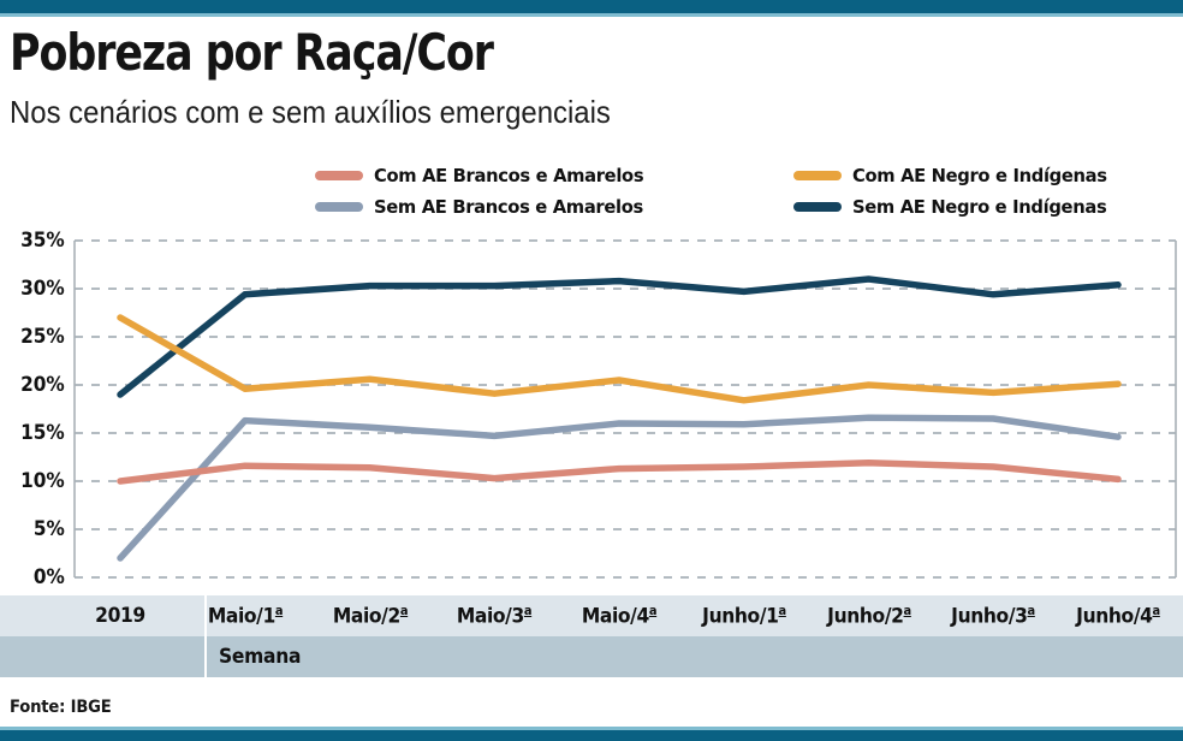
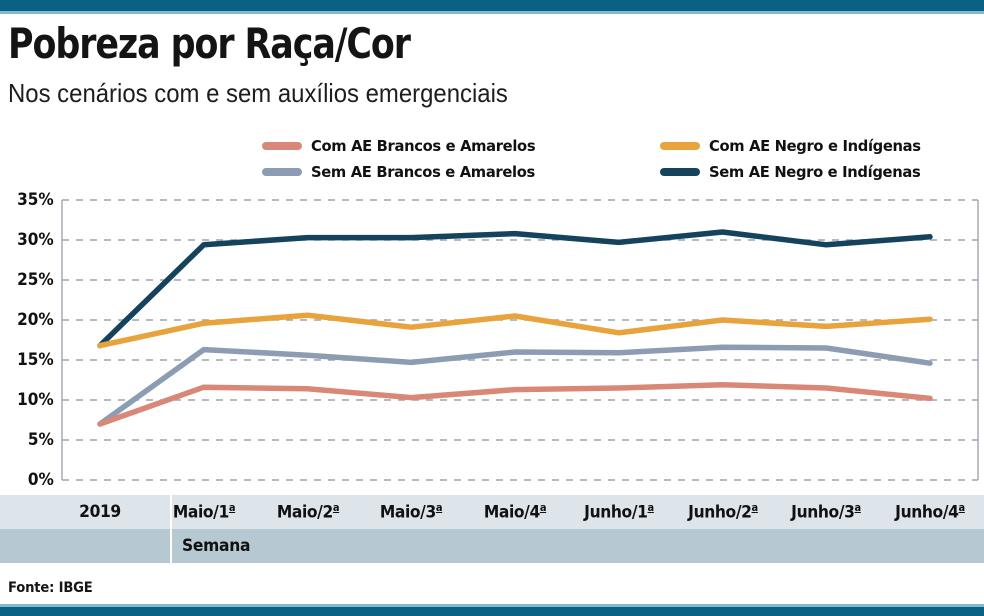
Sem AE Negro e Indígenas/2019: 19% -> 17%
Com AE Negro e Indígenas/2019: 27% -> 17%
Sem AE Brancos e Amarelos/2019: 2% -> 7%
Com AE Brancos e Amarelos/2019: 10% -> 7%
